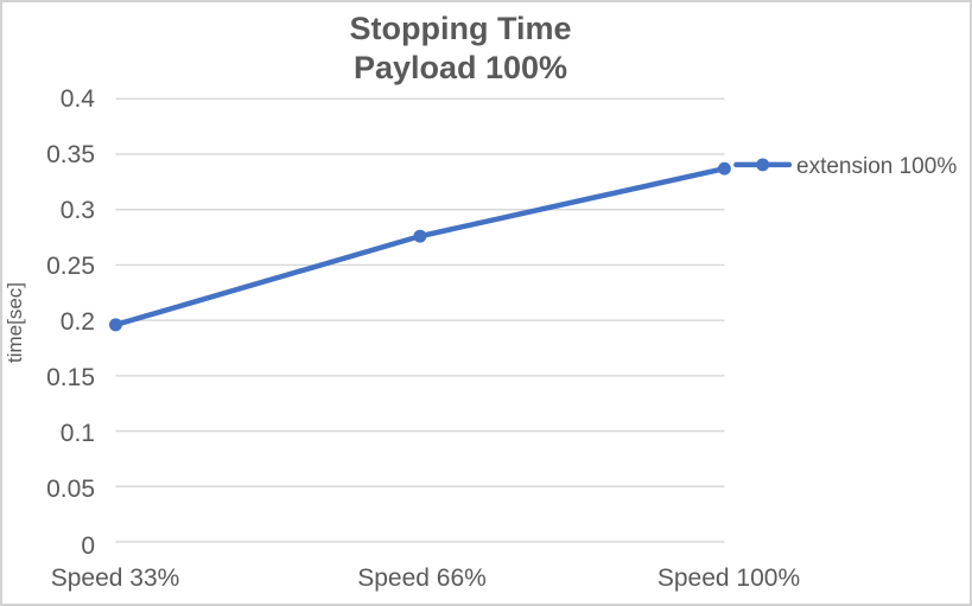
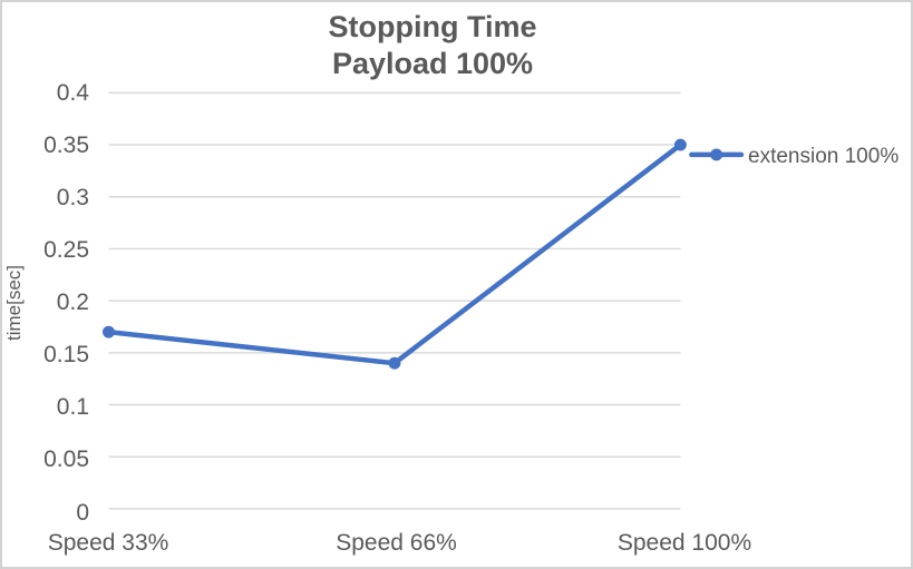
Speed 33%: 0.20 -> 0.17
Speed 66%: 0.28 -> 0.14
Speed 100%: 0.34 -> 0.35
